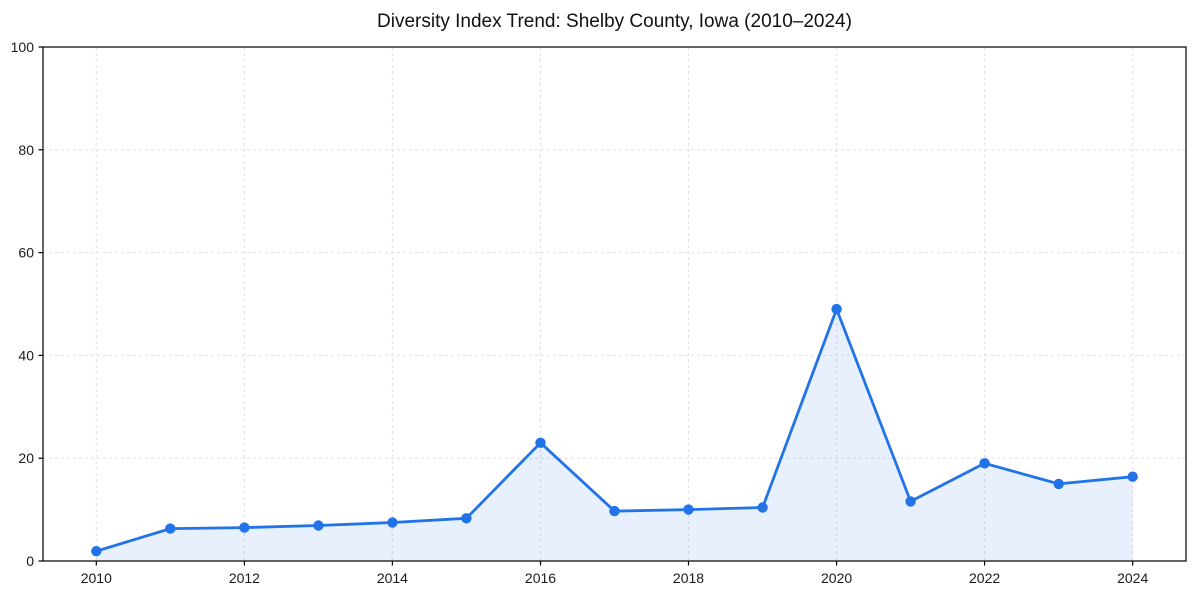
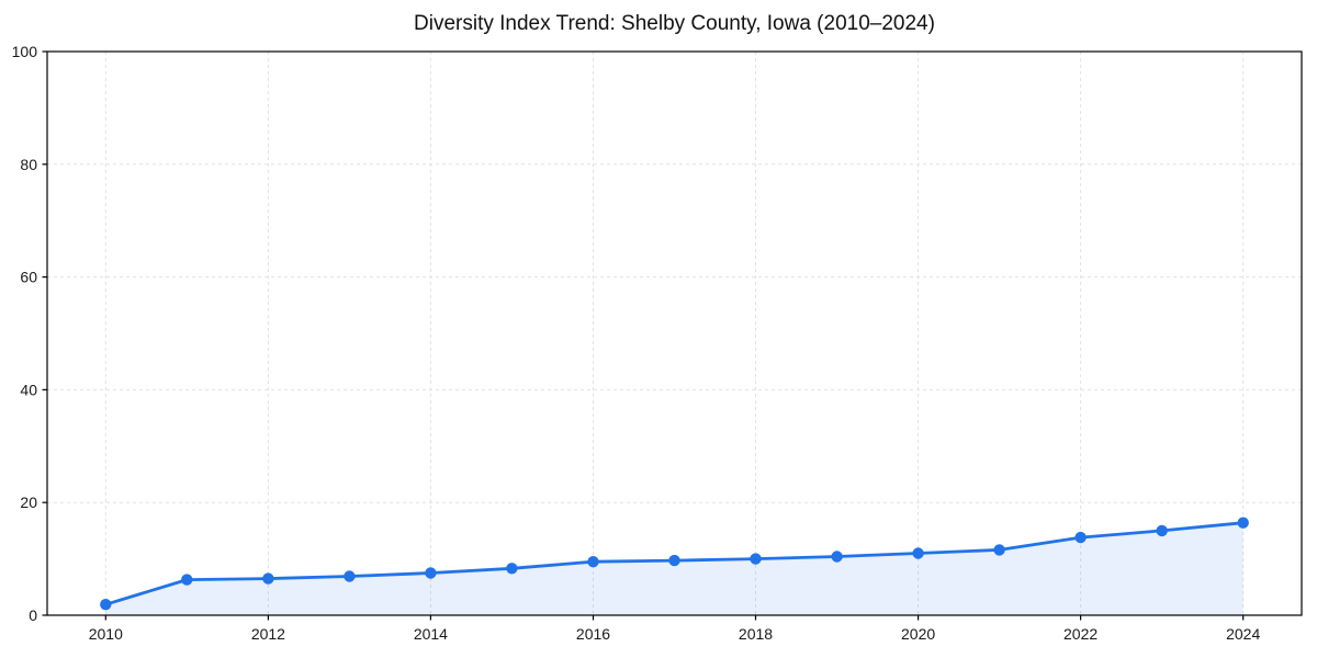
2016: 23 -> 10
2020: 49 -> 11
2022: 19 -> 14
